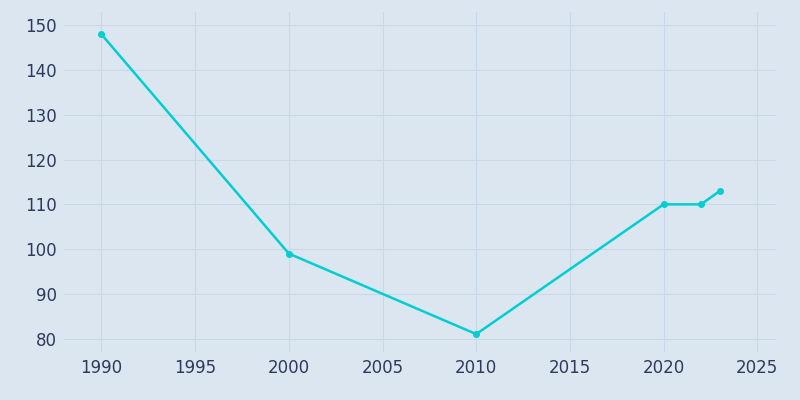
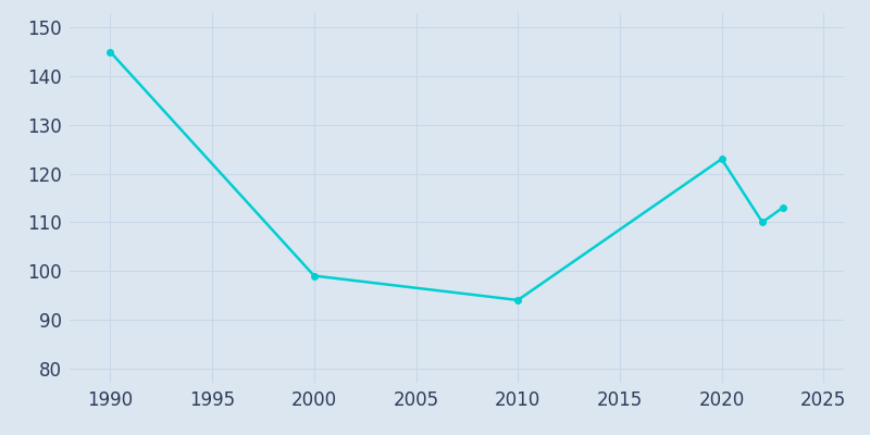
1990: 148 -> 145
2010: 81 -> 94
2020: 110 -> 123
